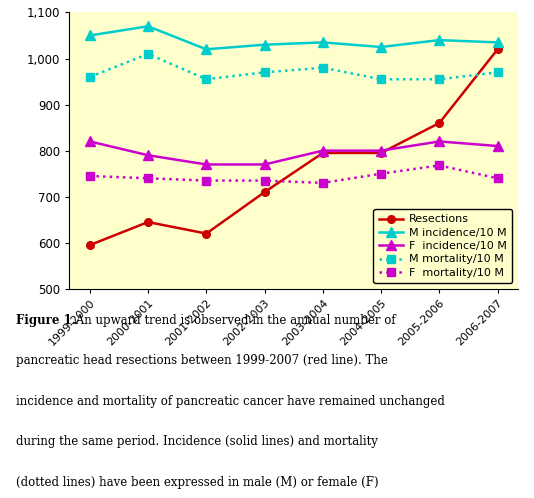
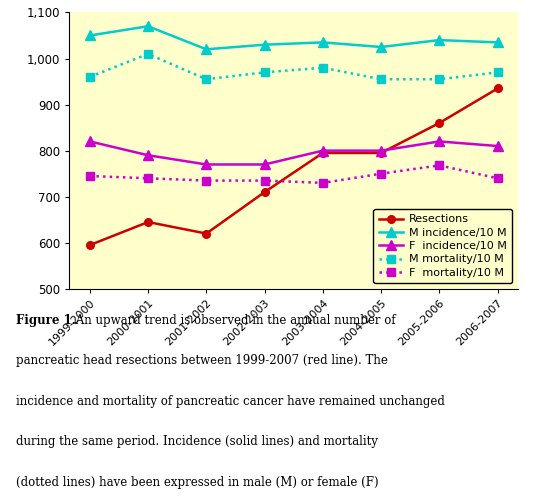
Resections/2006-2007: 1,020 -> 935
